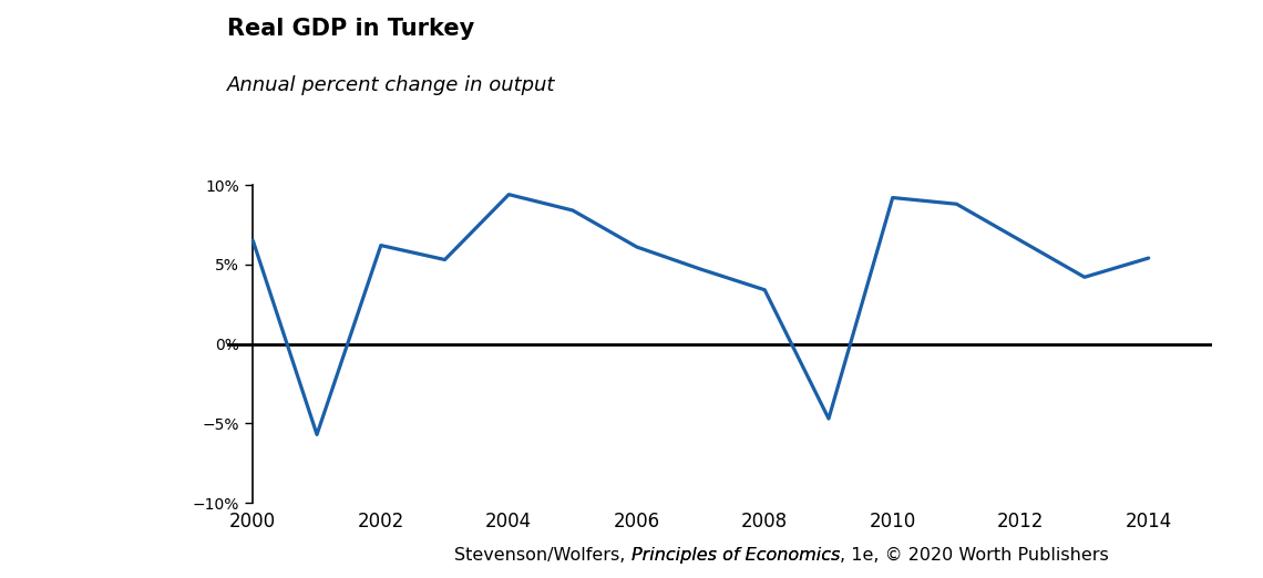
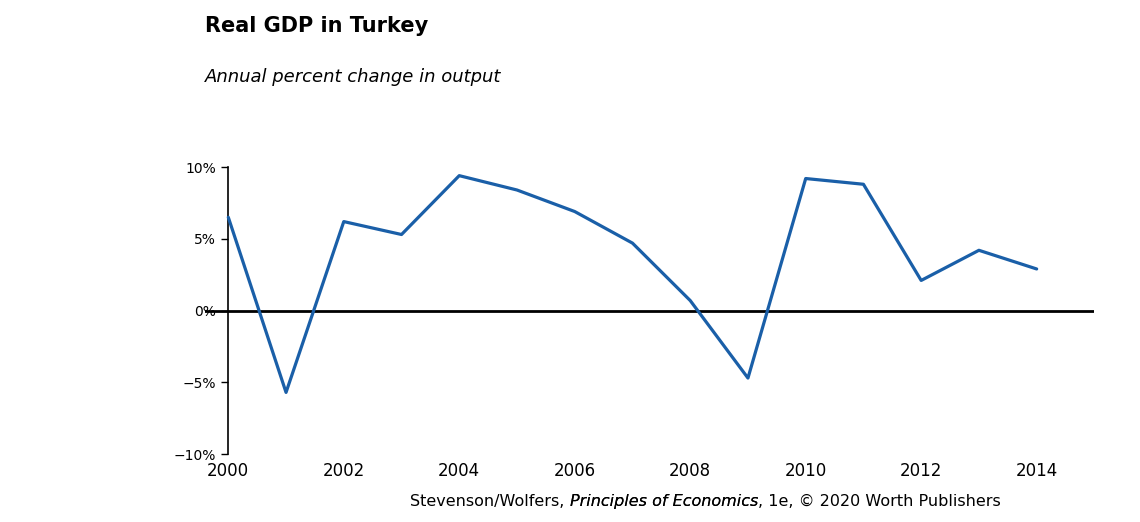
2006: 6.1% -> 6.9%
2008: 3.4% -> 0.7%
2012: 6.5% -> 2.1%
2014: 5.4% -> 2.9%
